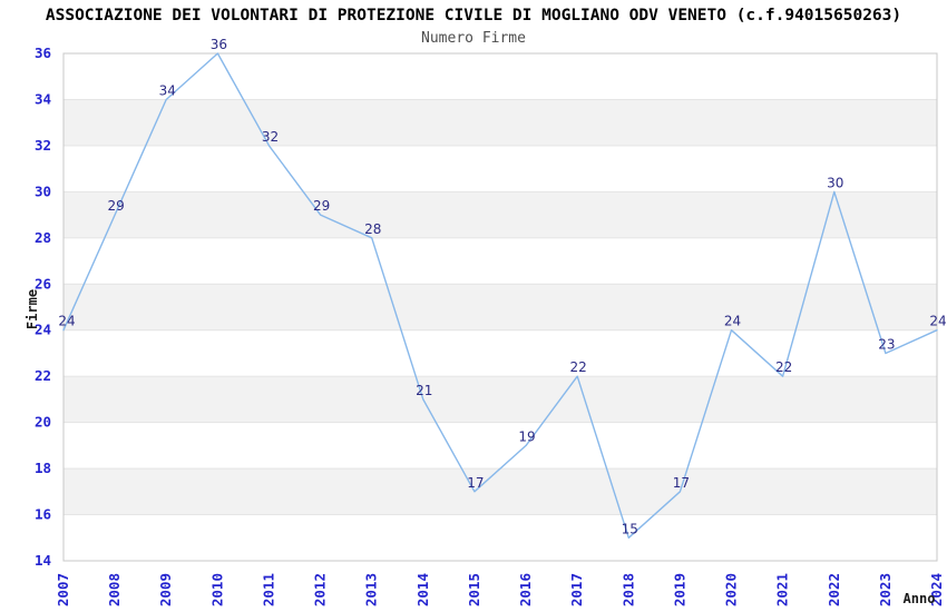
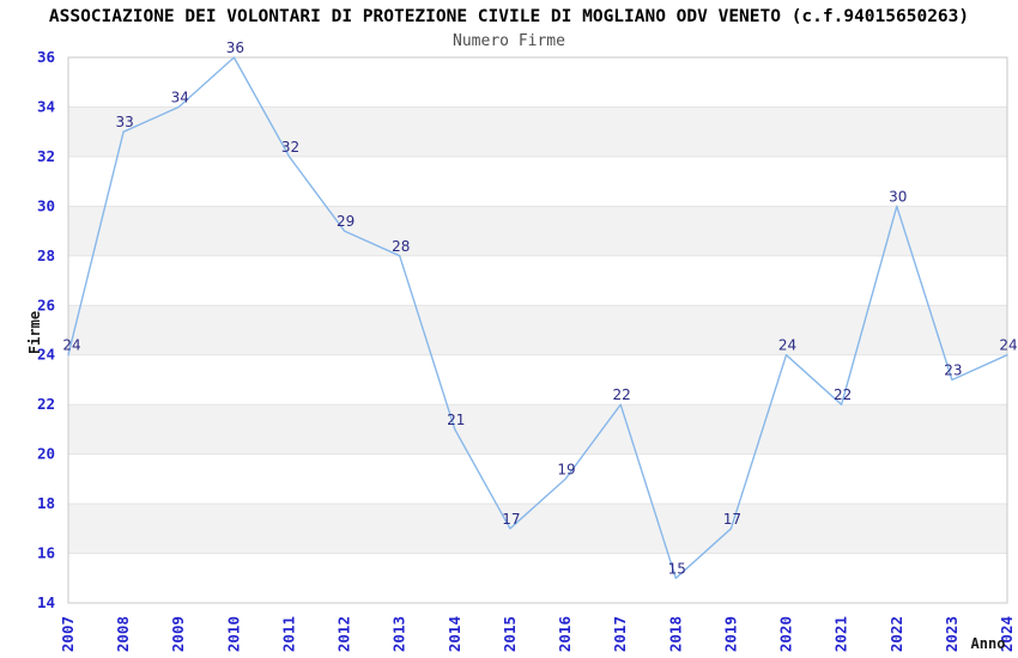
2008: 29 -> 33
